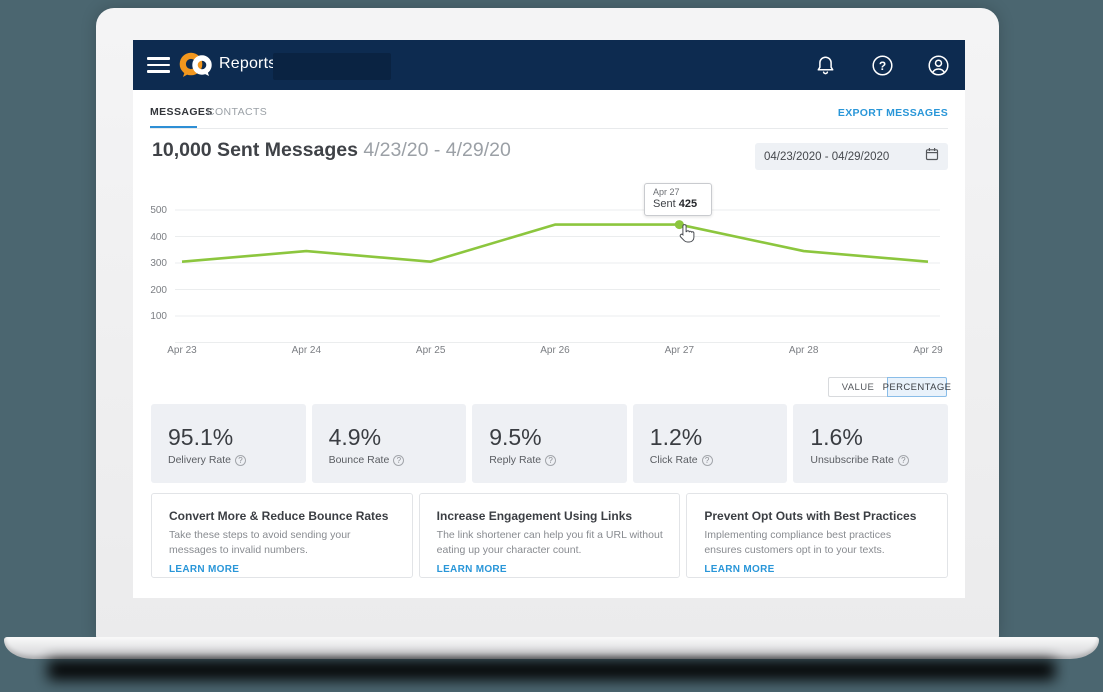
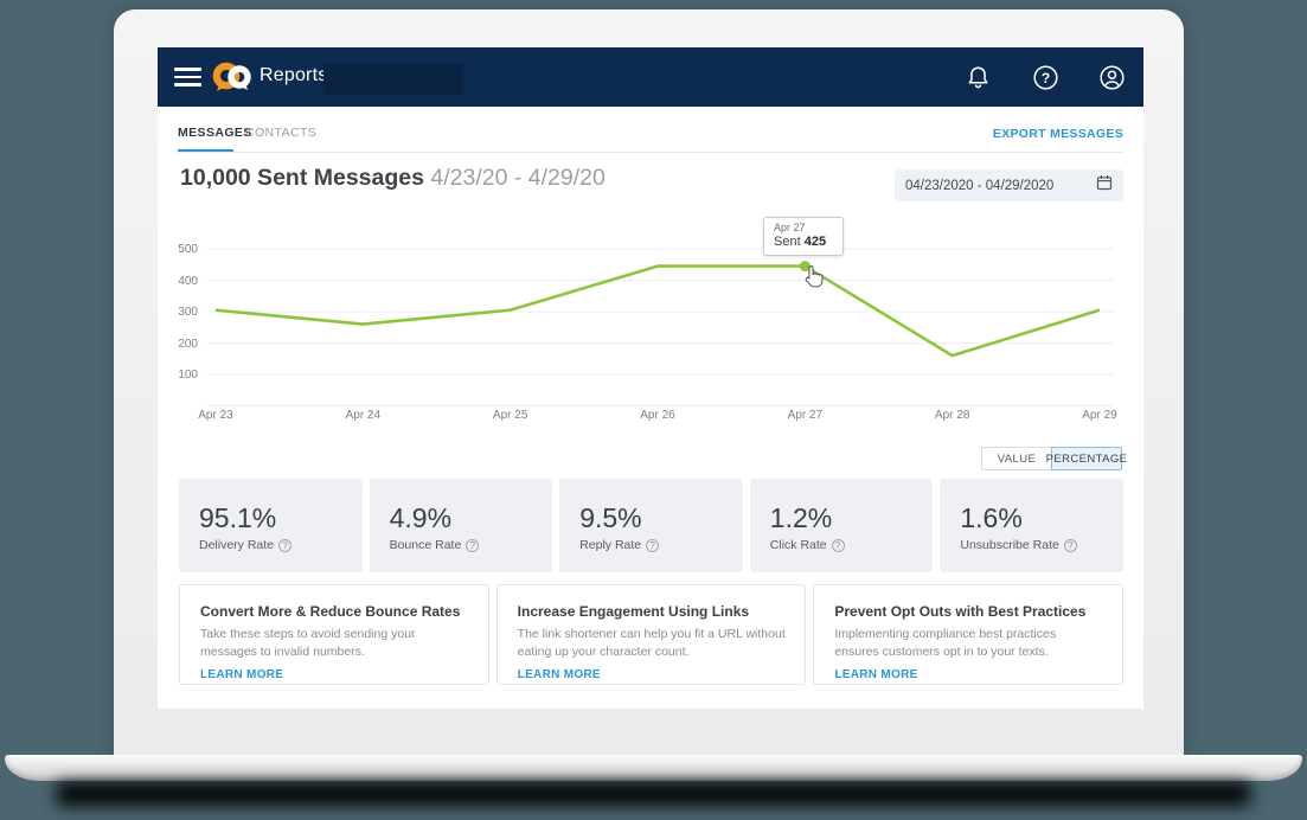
Apr 24: 340 -> 260
Apr 28: 340 -> 160
